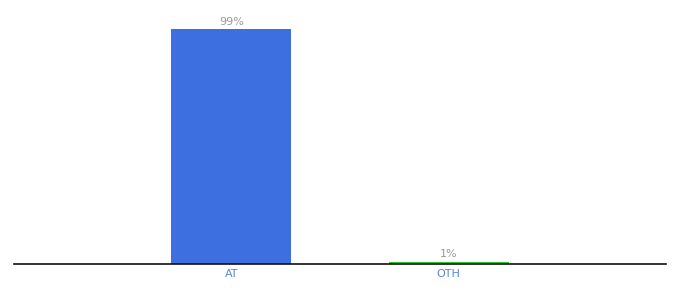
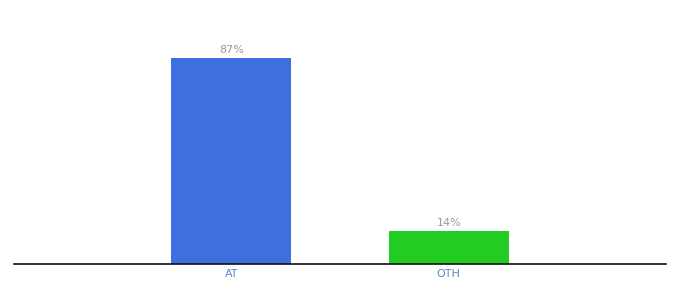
AT: 99% -> 87%
OTH: 1% -> 14%
